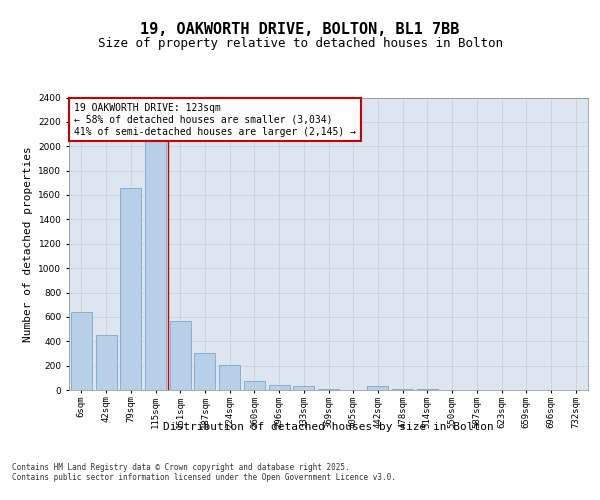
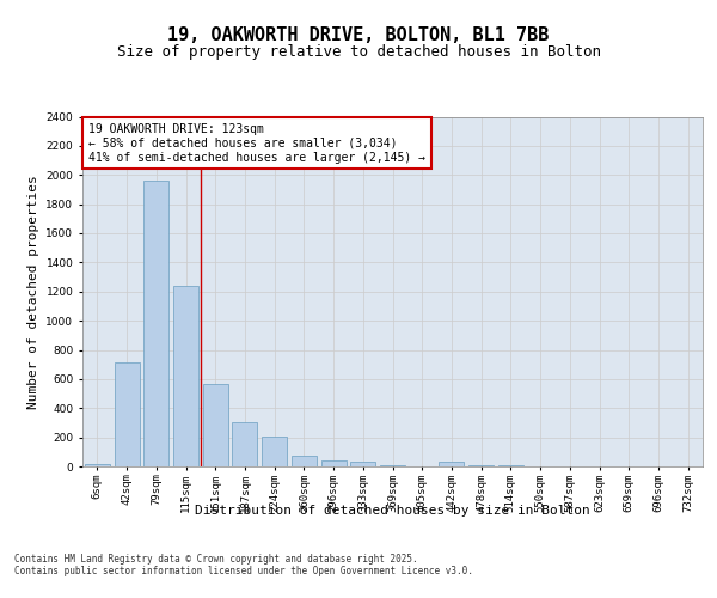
6sqm: 640 -> 20
42sqm: 450 -> 720
79sqm: 1660 -> 1960
115sqm: 2060 -> 1240
